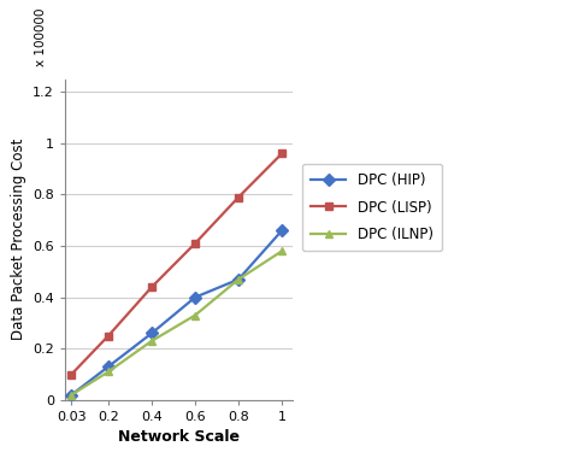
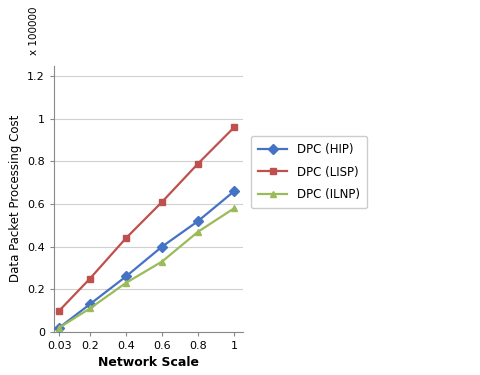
DPC (HIP)/0.8: 0.47 -> 0.52
